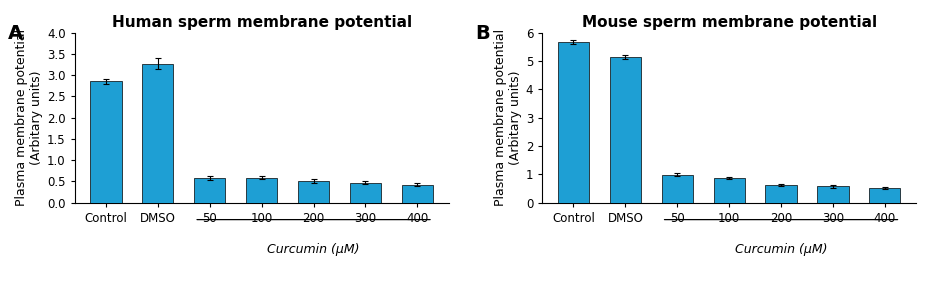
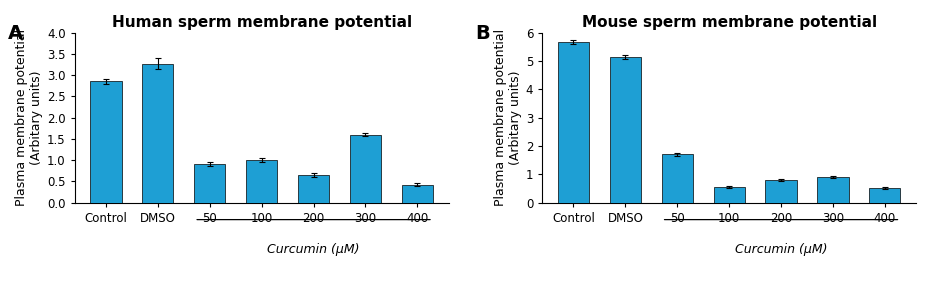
Human sperm membrane potential/50: 0.58 -> 0.90
Human sperm membrane potential/100: 0.59 -> 1.00
Human sperm membrane potential/200: 0.50 -> 0.65
Human sperm membrane potential/300: 0.47 -> 1.60
Mouse sperm membrane potential/50: 0.98 -> 1.70
Mouse sperm membrane potential/100: 0.87 -> 0.55
Mouse sperm membrane potential/200: 0.62 -> 0.80
Mouse sperm membrane potential/300: 0.57 -> 0.90
